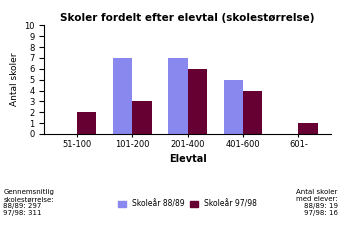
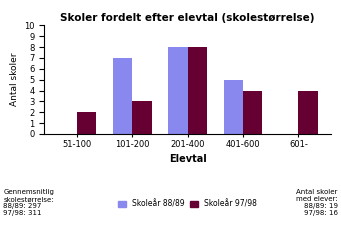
Skoleår 88/89/201-400: 7 -> 8
Skoleår 97/98/201-400: 6 -> 8
Skoleår 97/98/601-: 1 -> 4
